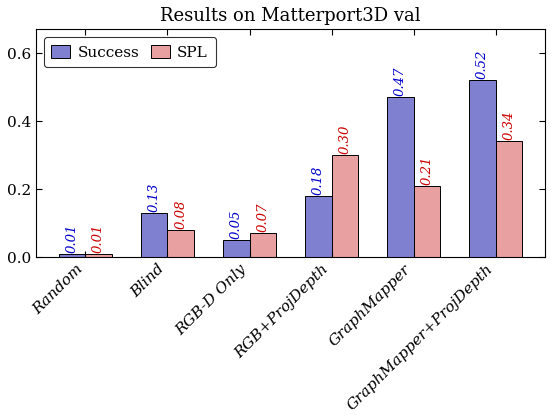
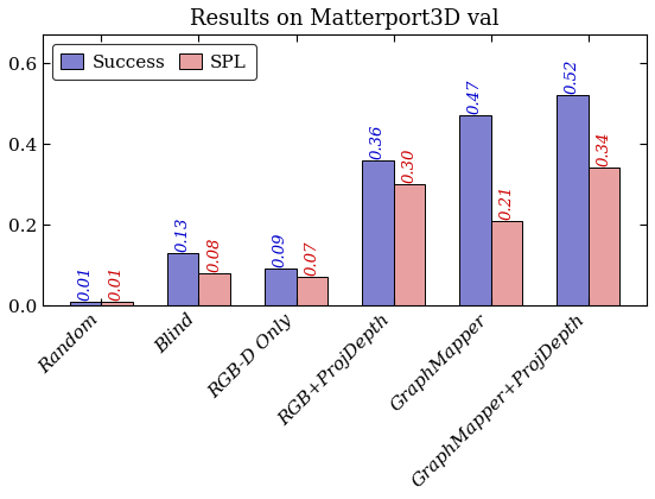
Success/RGB-D Only: 0.05 -> 0.09
Success/RGB+ProjDepth: 0.18 -> 0.36
